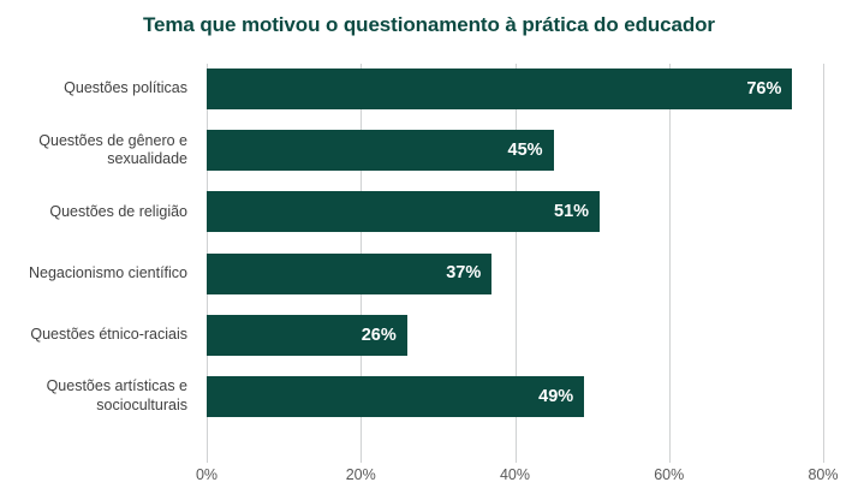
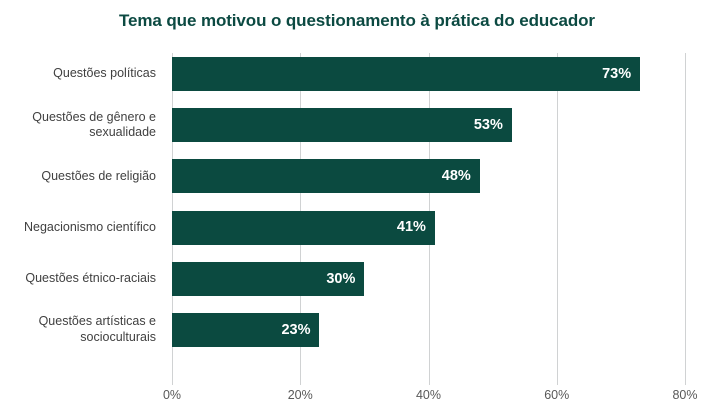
Questões políticas: 76% -> 73%
Questões de gênero e sexualidade: 45% -> 53%
Questões de religião: 51% -> 48%
Negacionismo científico: 37% -> 41%
Questões étnico-raciais: 26% -> 30%
Questões artísticas e socioculturais: 49% -> 23%
